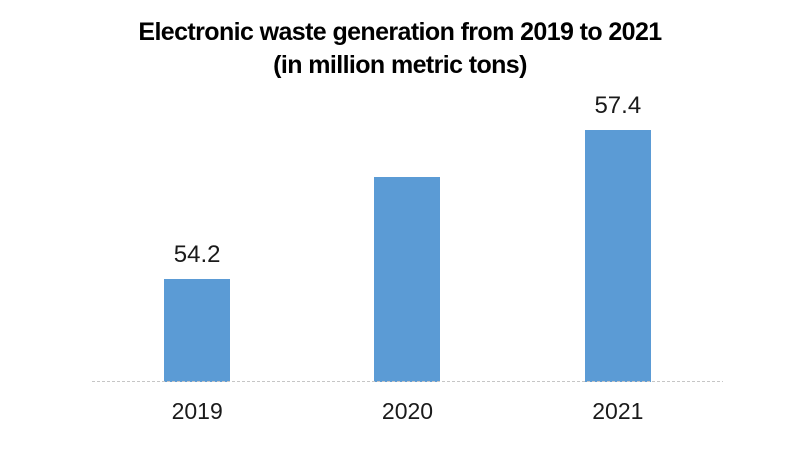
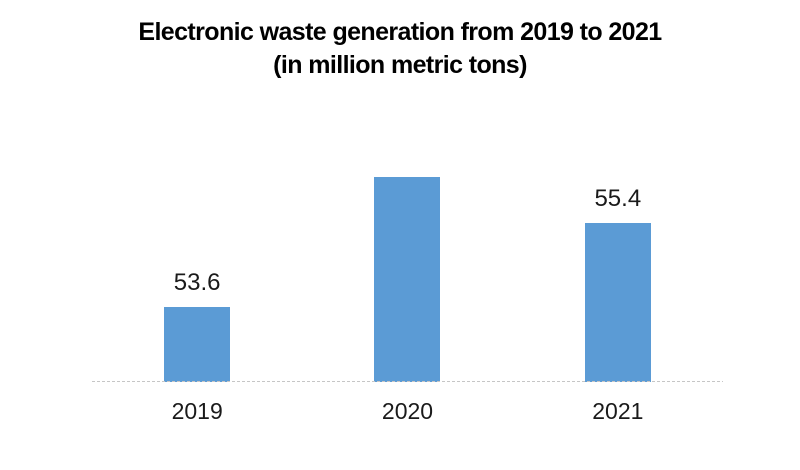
2019: 54.2 -> 53.6
2021: 57.4 -> 55.4
